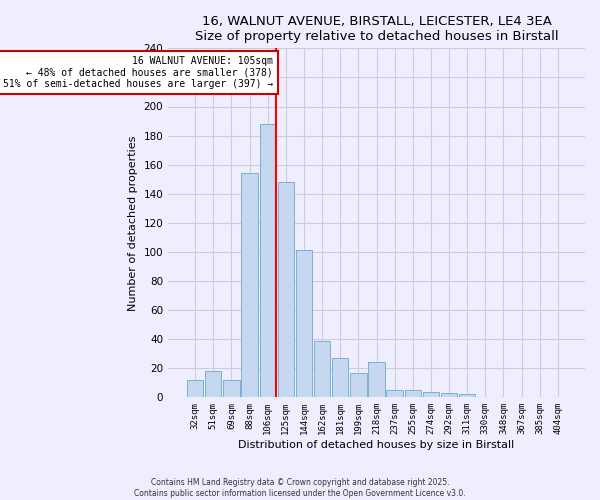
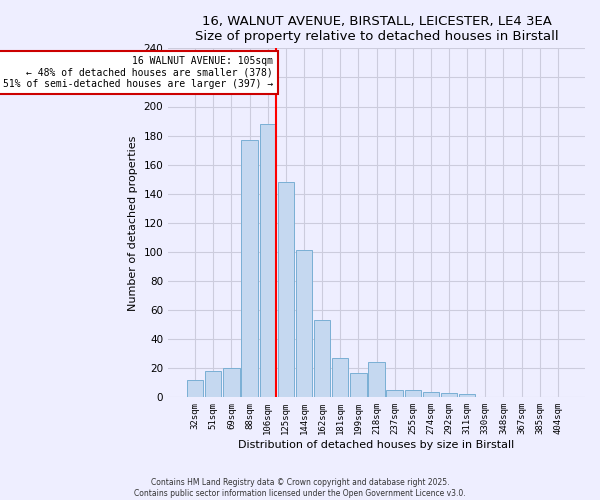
69sqm: 12 -> 20
88sqm: 154 -> 177
162sqm: 39 -> 53
